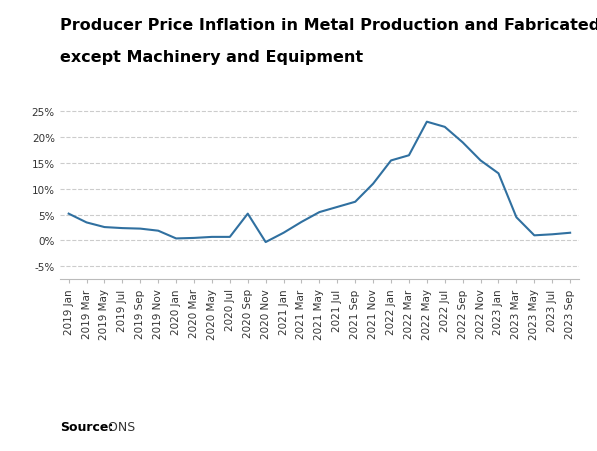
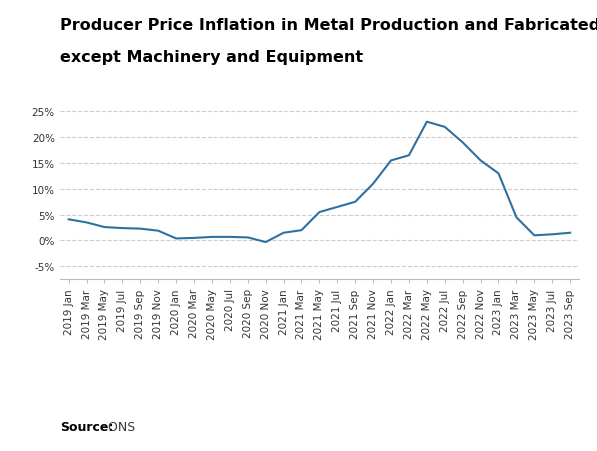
2019 Jan: 5.2% -> 4.1%
2020 Sep: 5.2% -> 0.6%
2021 Mar: 3.6% -> 2.0%
